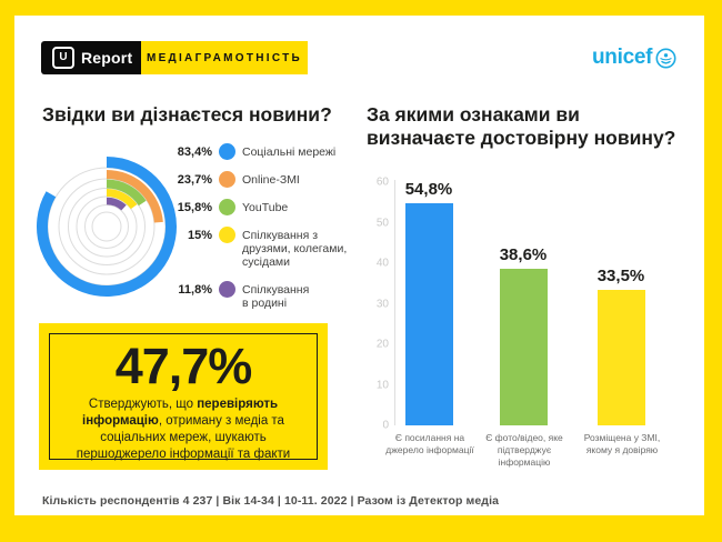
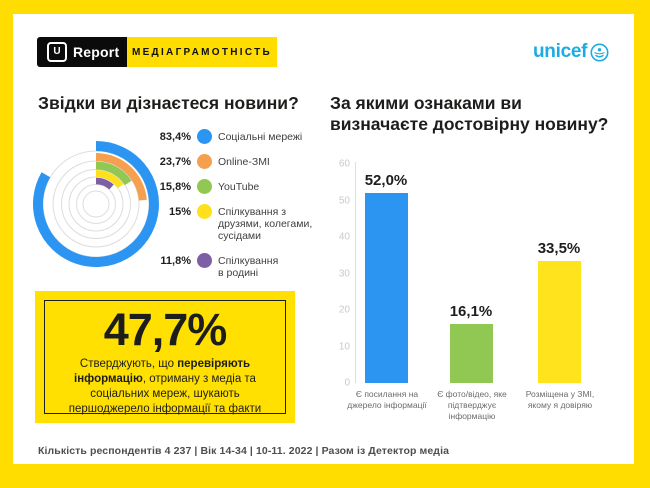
За якими ознаками ви визначаєте достовірну новину?/Є посилання на джерело інформації: 54,8% -> 52,0%
За якими ознаками ви визначаєте достовірну новину?/Є фото/відео, яке підтверджує інформацію: 38,6% -> 16,1%
